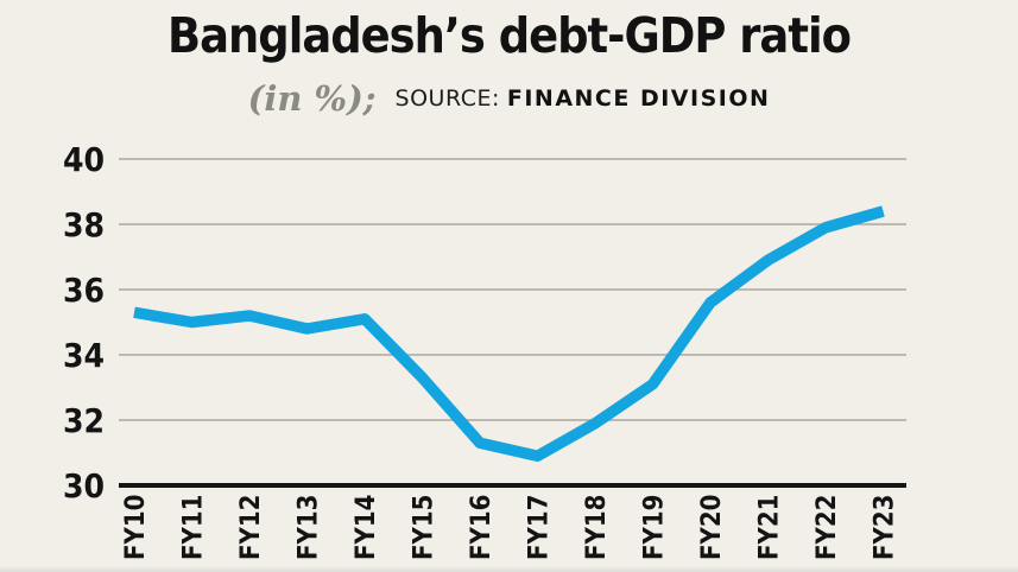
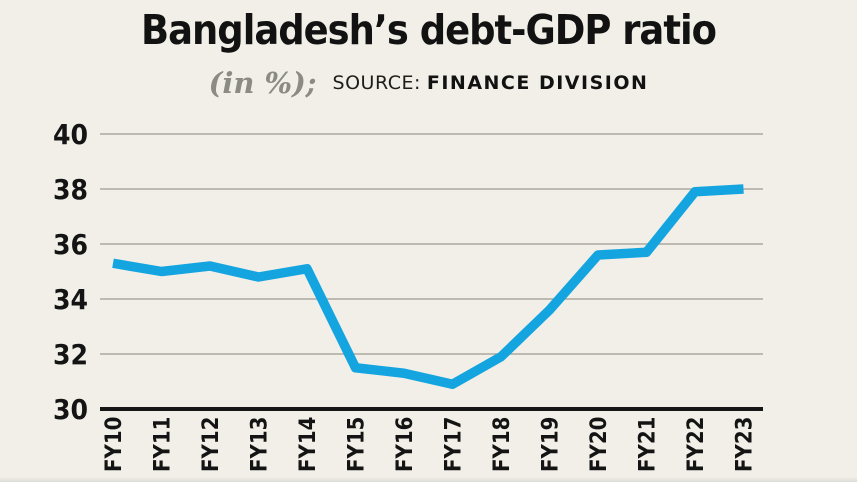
FY15: 33.3 -> 31.5
FY19: 33.1 -> 33.6
FY21: 36.9 -> 35.7
FY23: 38.4 -> 38.0
